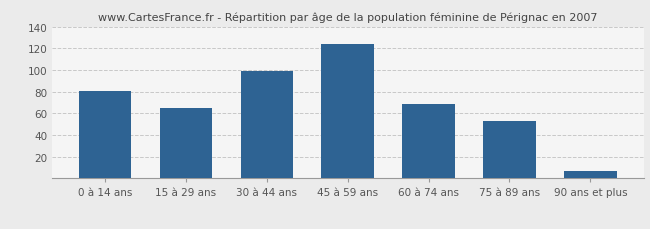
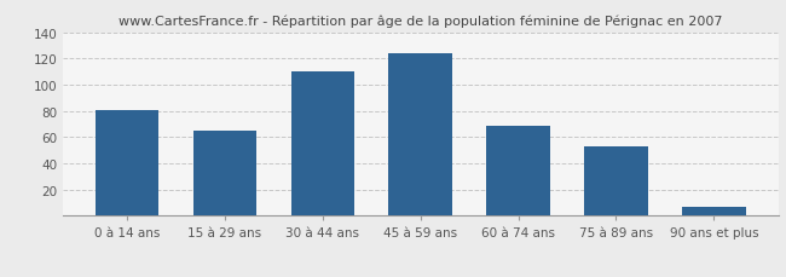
30 à 44 ans: 99 -> 110
